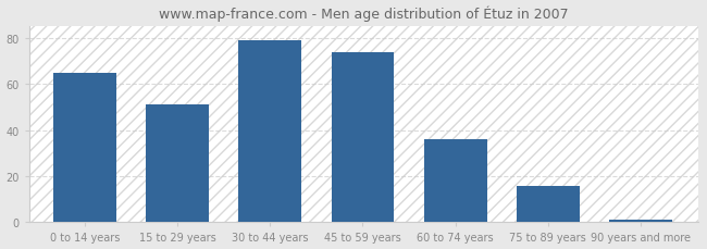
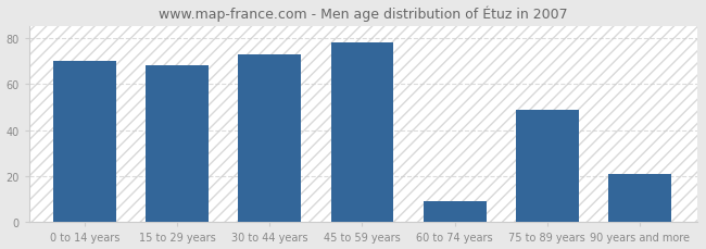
0 to 14 years: 65 -> 70
15 to 29 years: 51 -> 68
30 to 44 years: 79 -> 73
45 to 59 years: 74 -> 78
60 to 74 years: 36 -> 9
75 to 89 years: 16 -> 49
90 years and more: 1 -> 21
